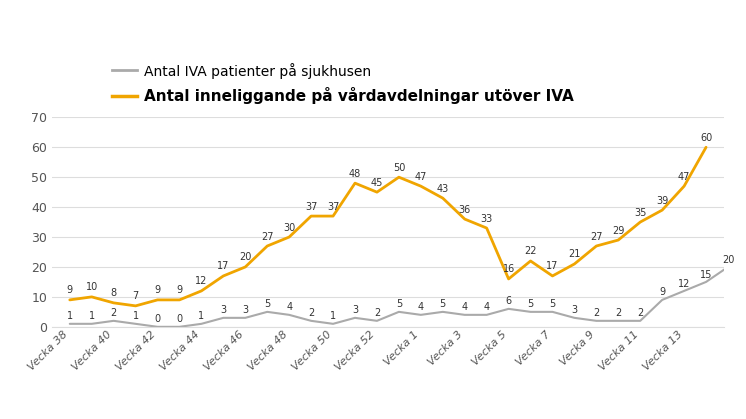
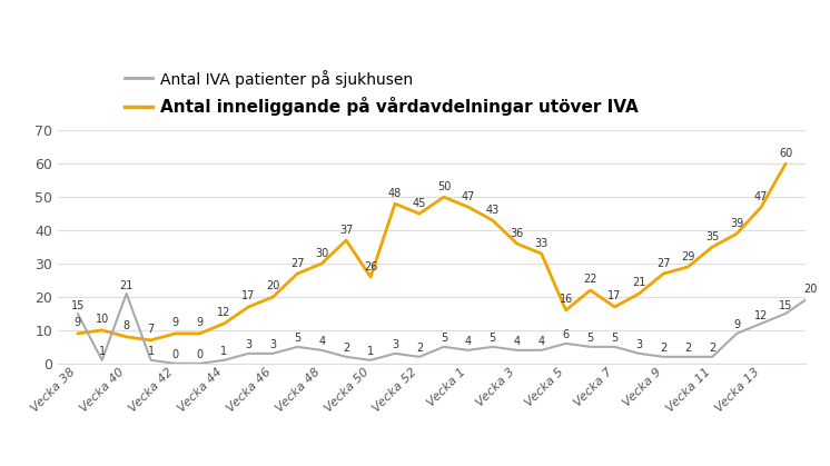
Antal IVA patienter på sjukhusen/Vecka 38: 1 -> 15
Antal IVA patienter på sjukhusen/Vecka 40: 2 -> 21
Antal inneliggande på vårdavdelningar utöver IVA/Vecka 50: 37 -> 26
